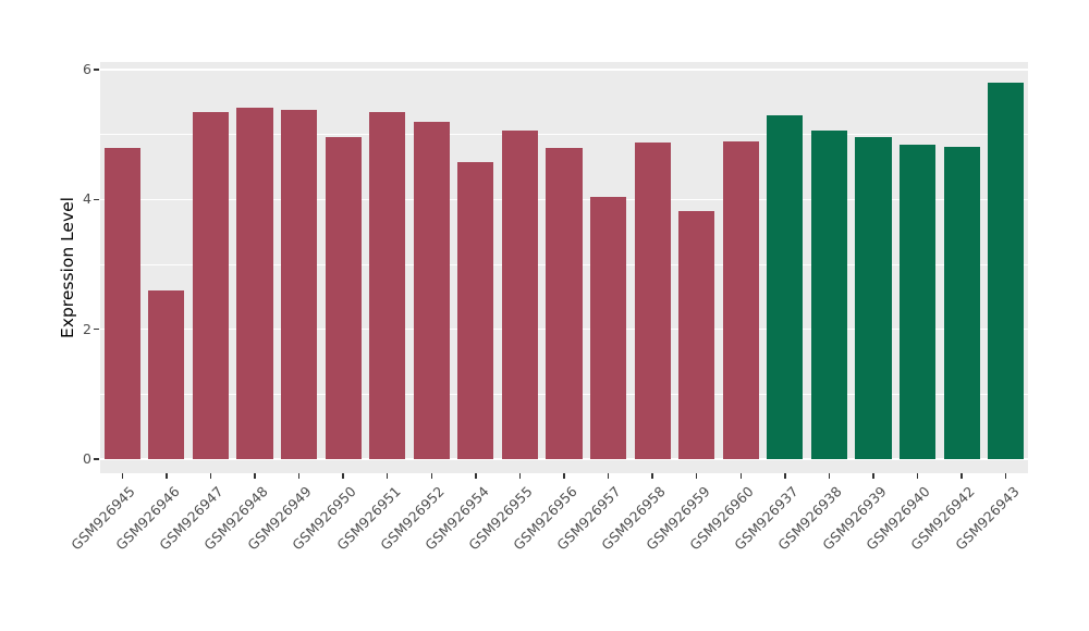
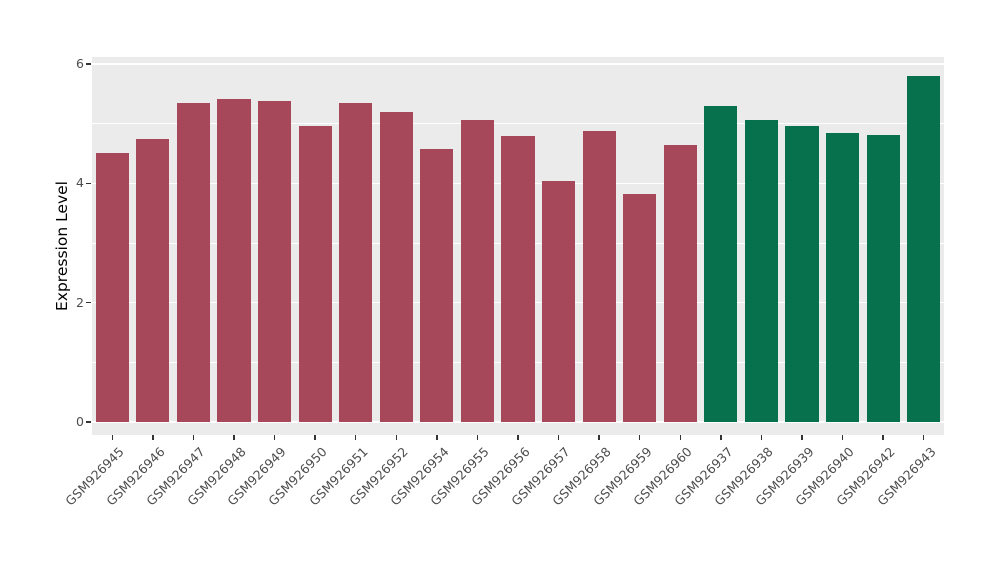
GSM926945: 4.8 -> 4.5
GSM926946: 2.6 -> 4.8
GSM926960: 4.9 -> 4.6
